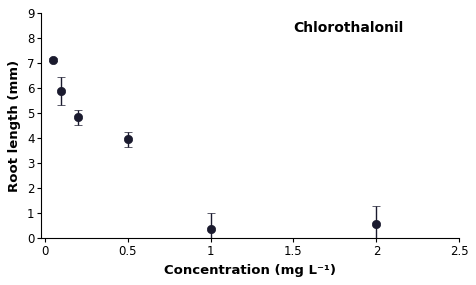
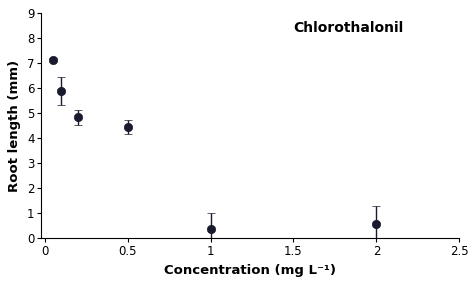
0.5: 3.95 -> 4.45
